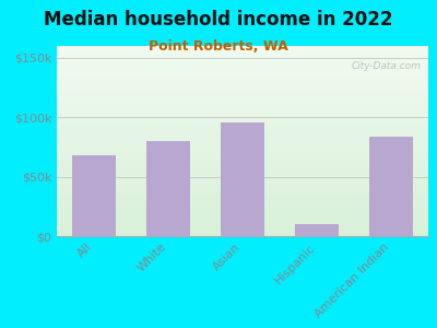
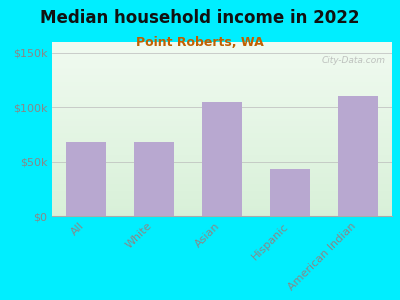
White: $80k -> $68k
Asian: $96k -> $105k
Hispanic: $10k -> $43k
American Indian: $84k -> $110k
